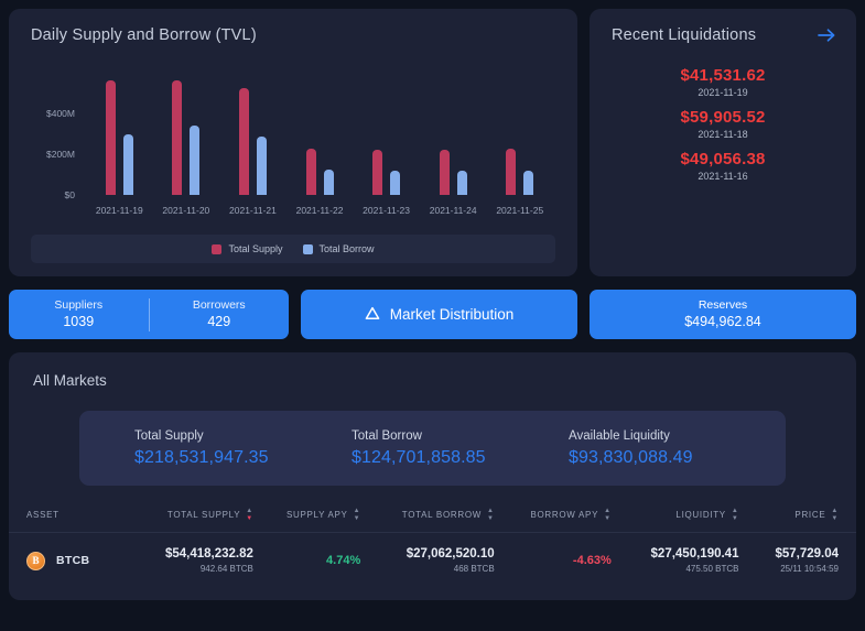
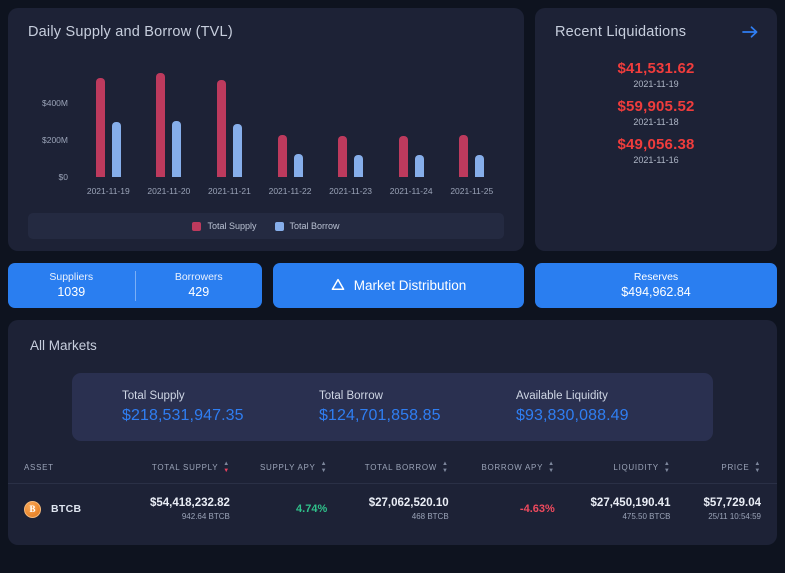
Total Supply/2021-11-19: $560M -> $540M
Total Borrow/2021-11-20: $340M -> $300M
